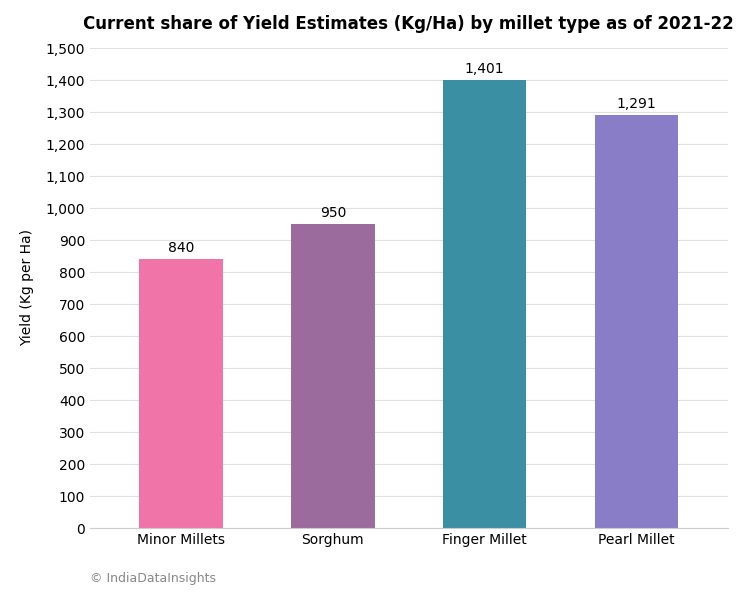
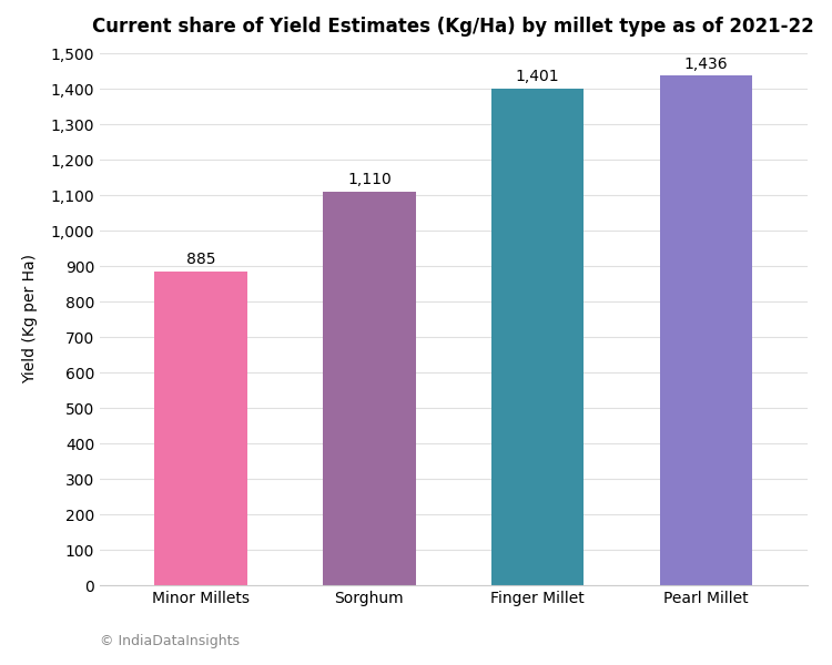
Minor Millets: 840 -> 885
Sorghum: 950 -> 1,110
Pearl Millet: 1,291 -> 1,436
